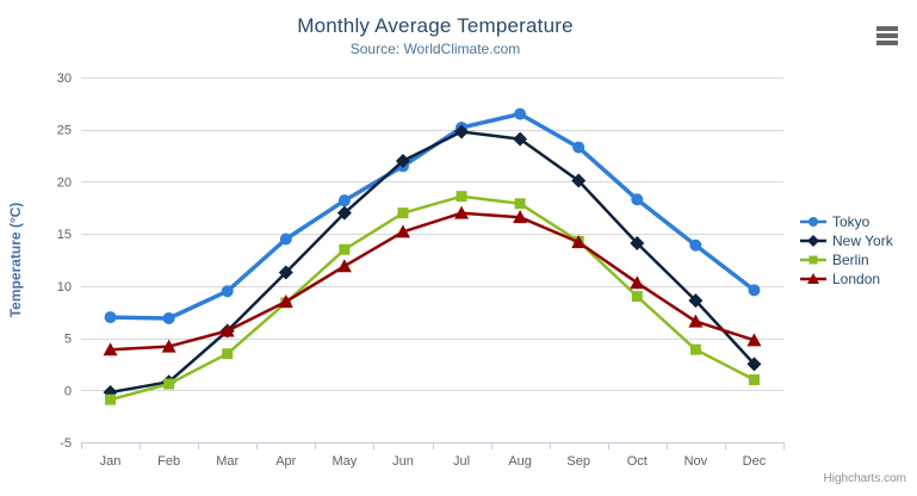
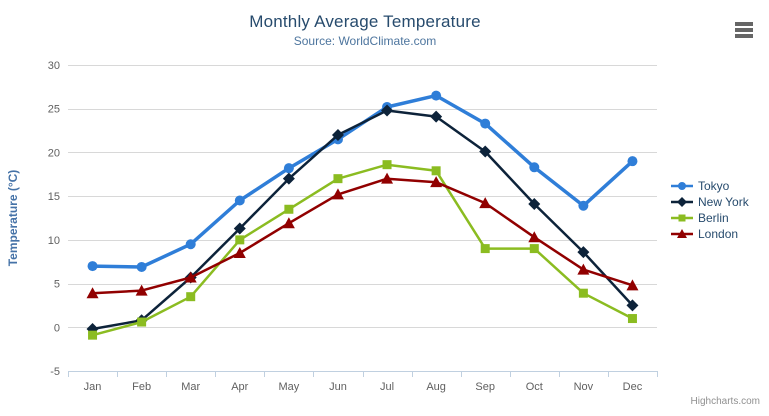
Berlin/Apr: 8 -> 10
Berlin/Sep: 14 -> 9
Tokyo/Dec: 10 -> 19
